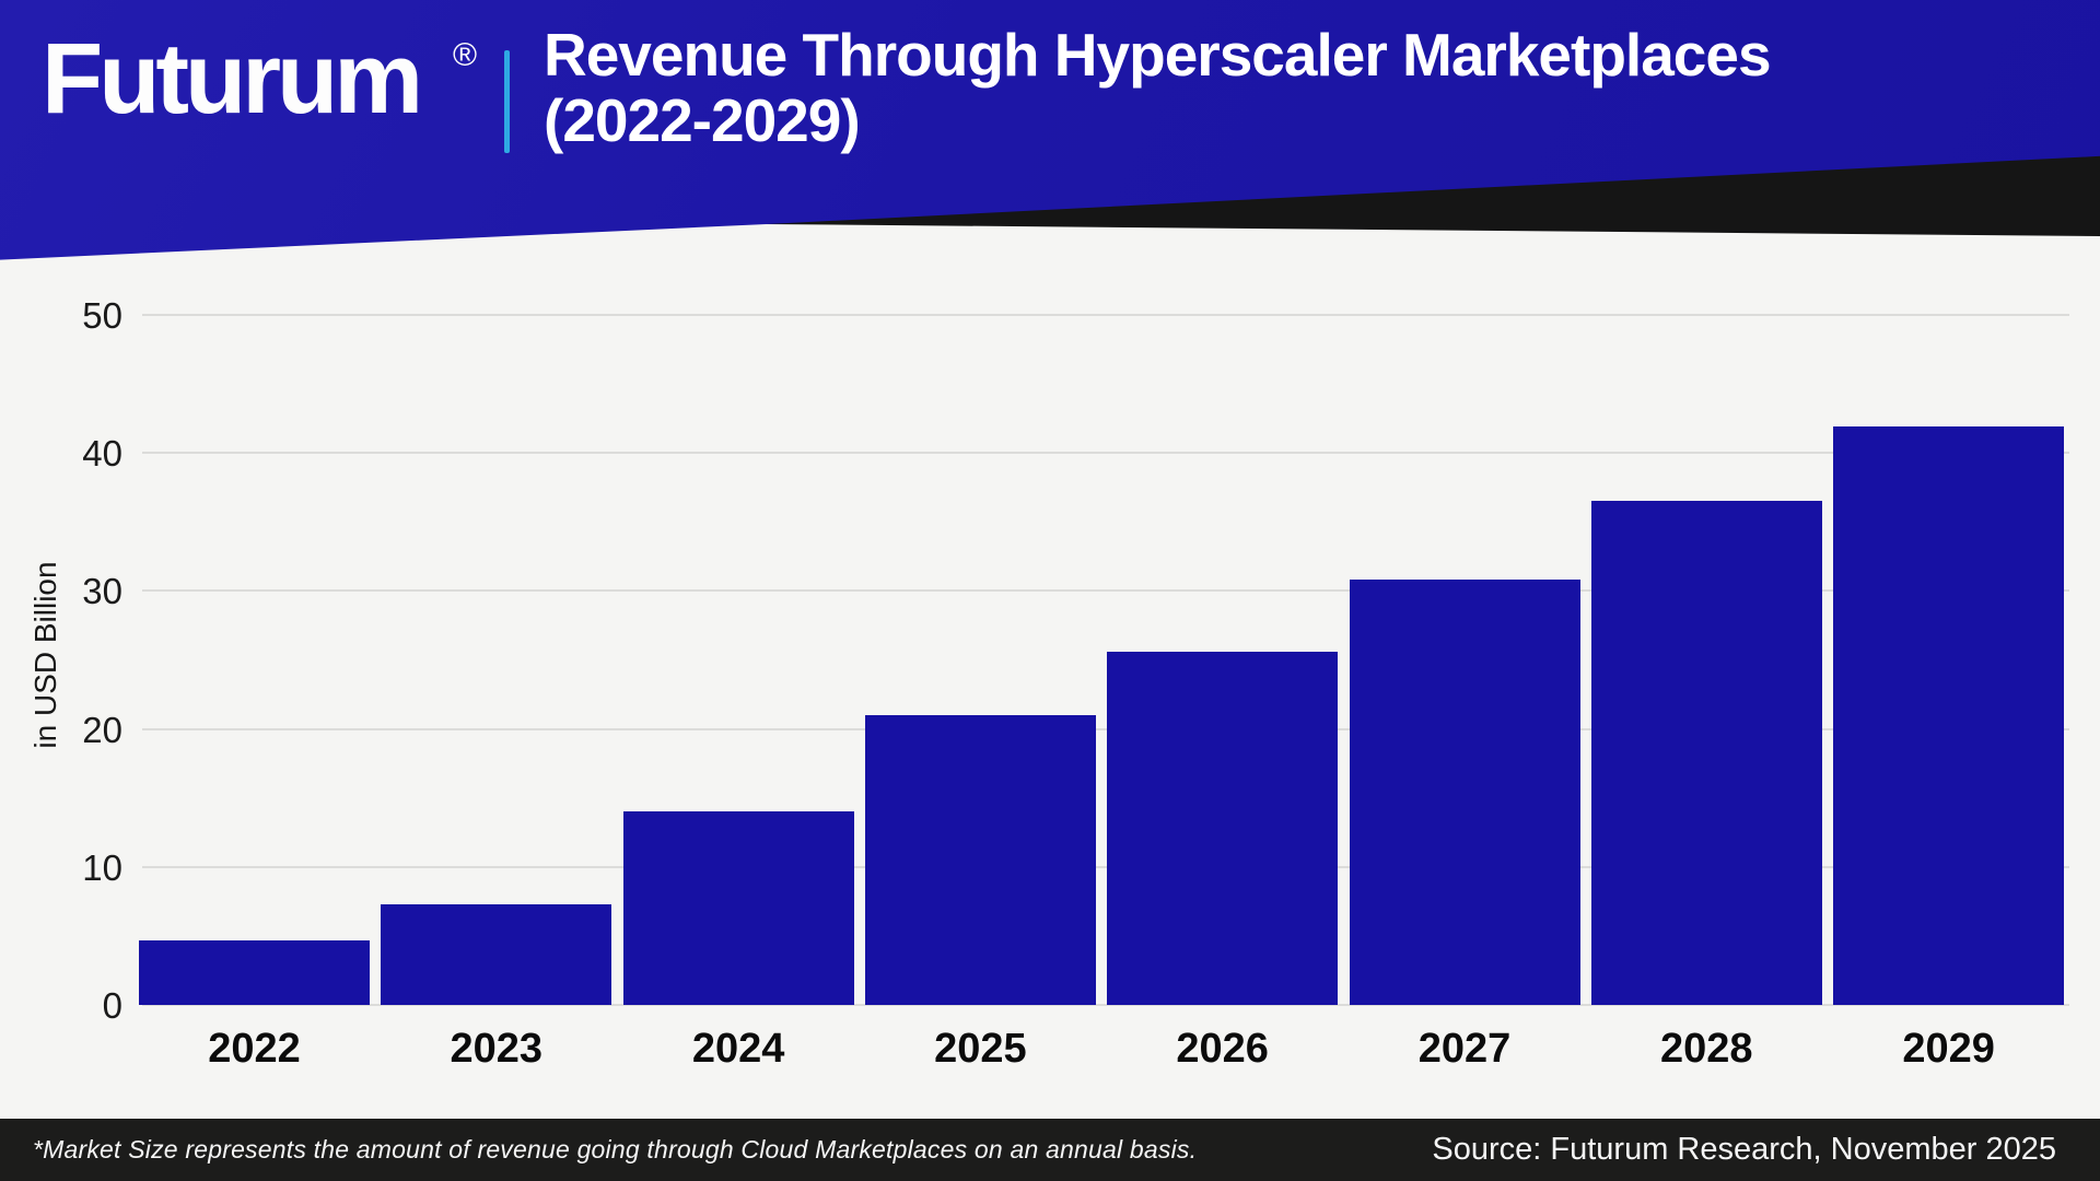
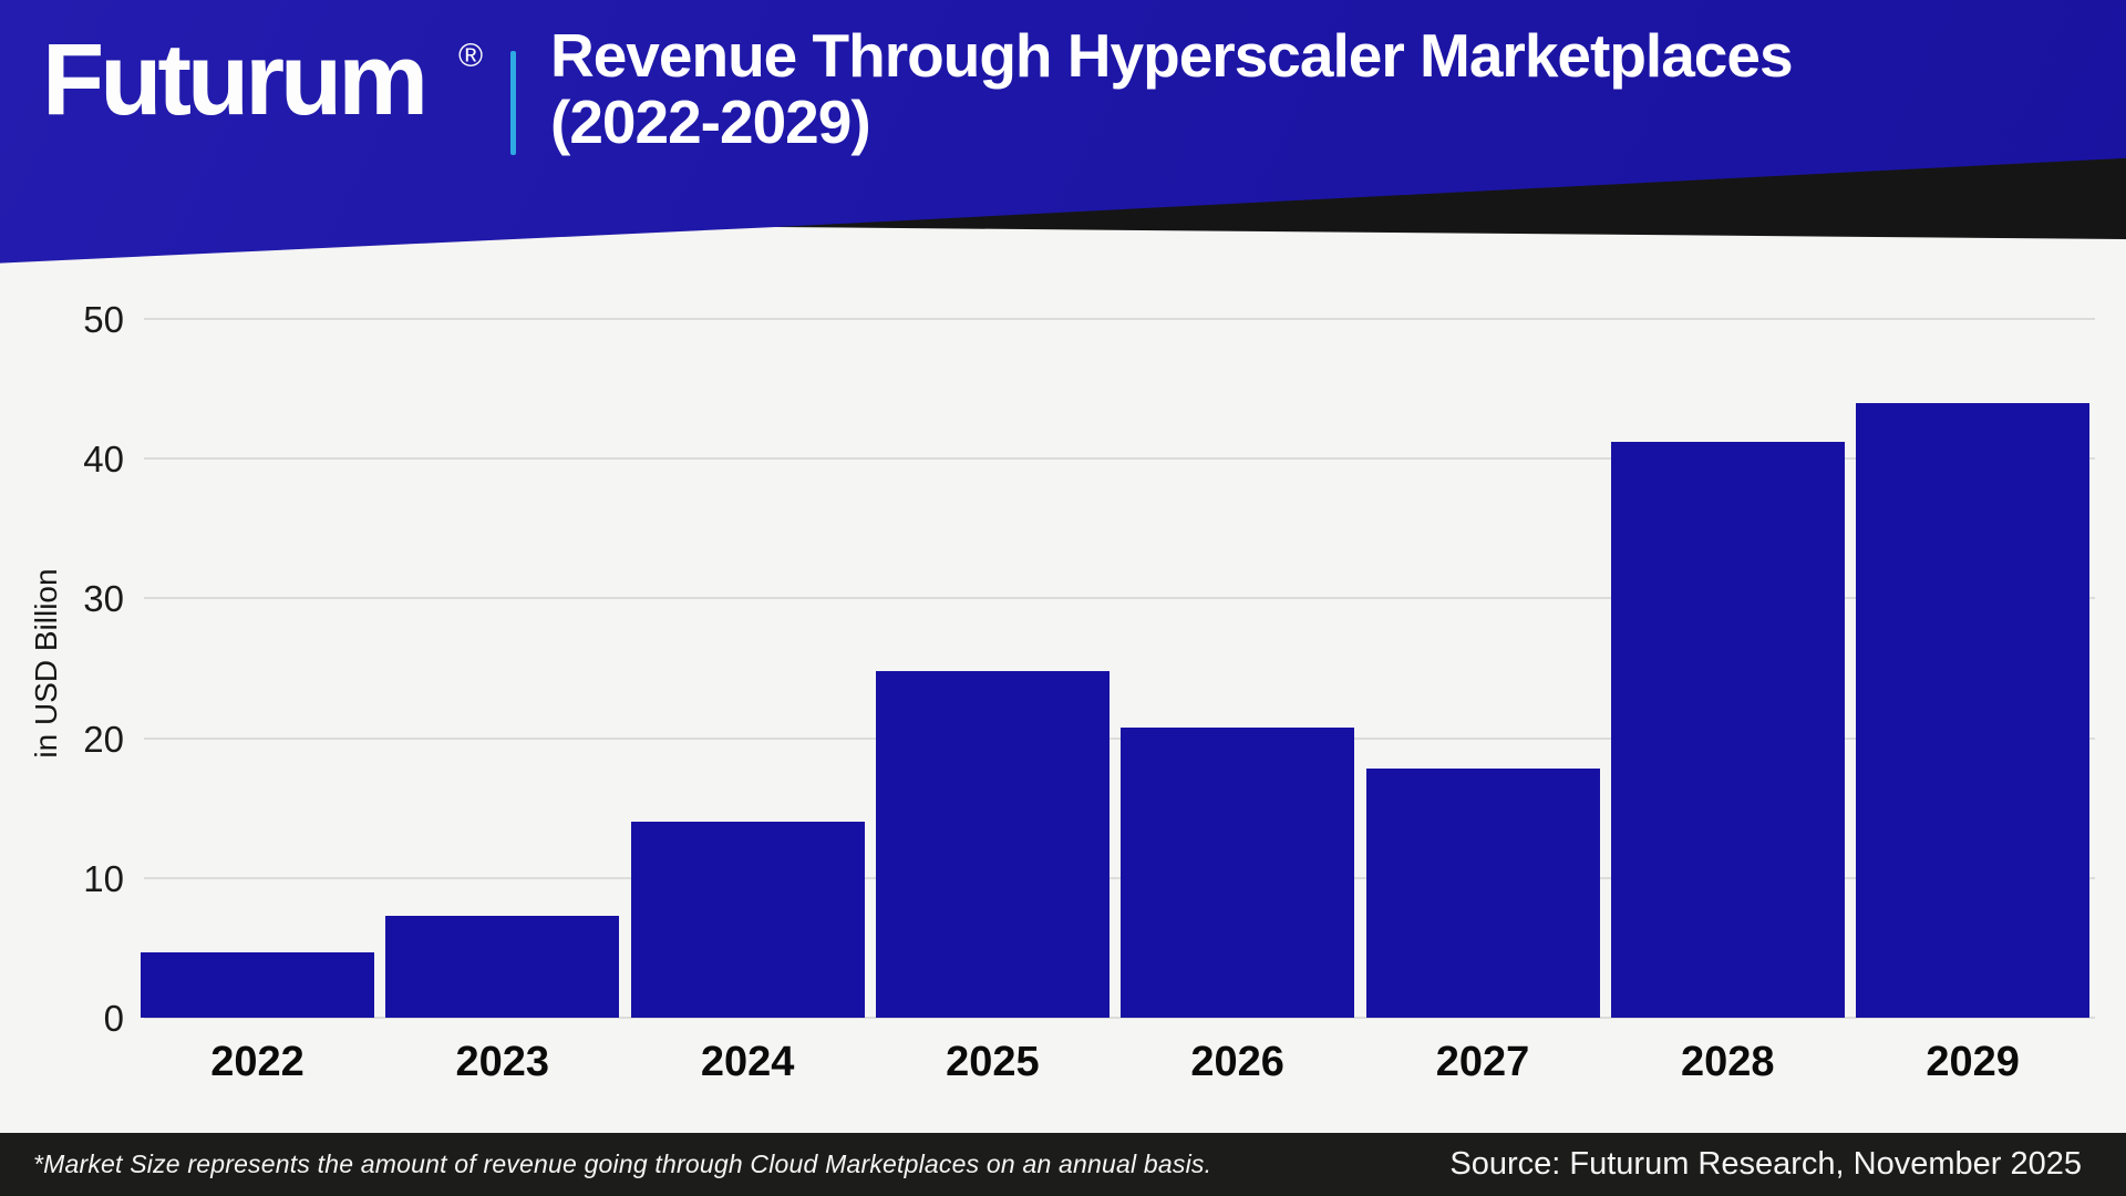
2025: 21.0 -> 24.8
2026: 25.6 -> 20.8
2027: 30.8 -> 17.8
2028: 36.5 -> 41.2
2029: 41.9 -> 44.0
